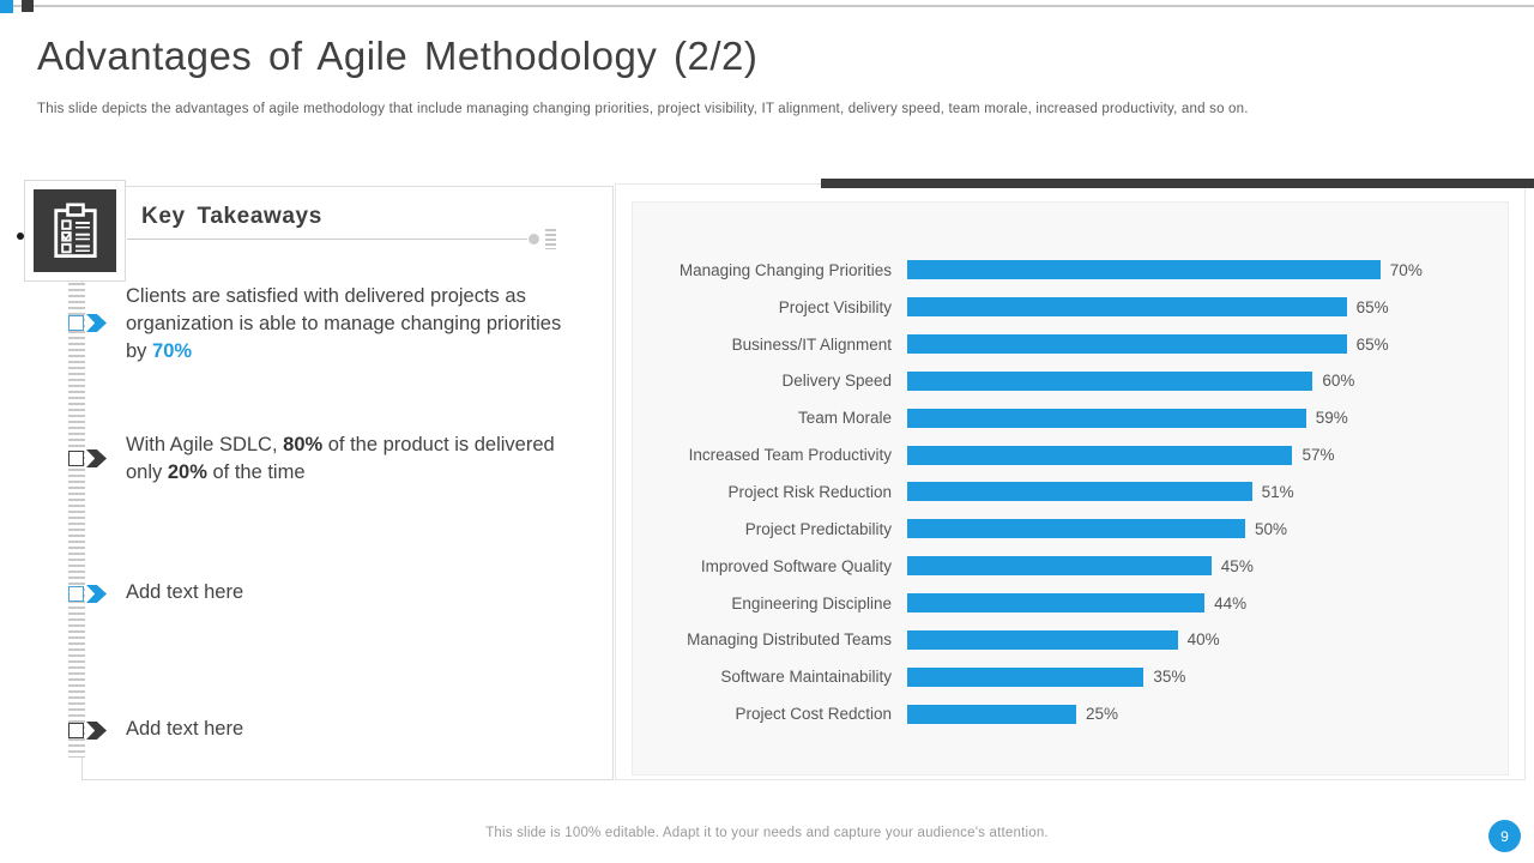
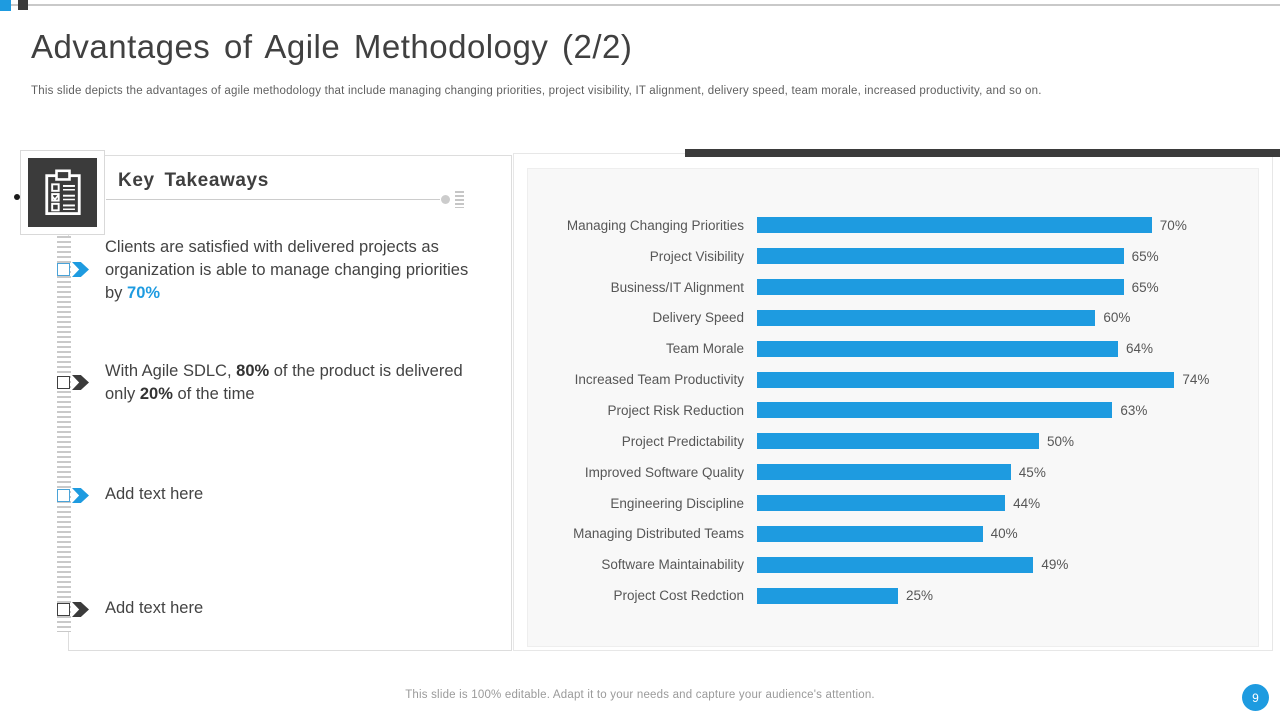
Team Morale: 59% -> 64%
Increased Team Productivity: 57% -> 74%
Project Risk Reduction: 51% -> 63%
Software Maintainability: 35% -> 49%
